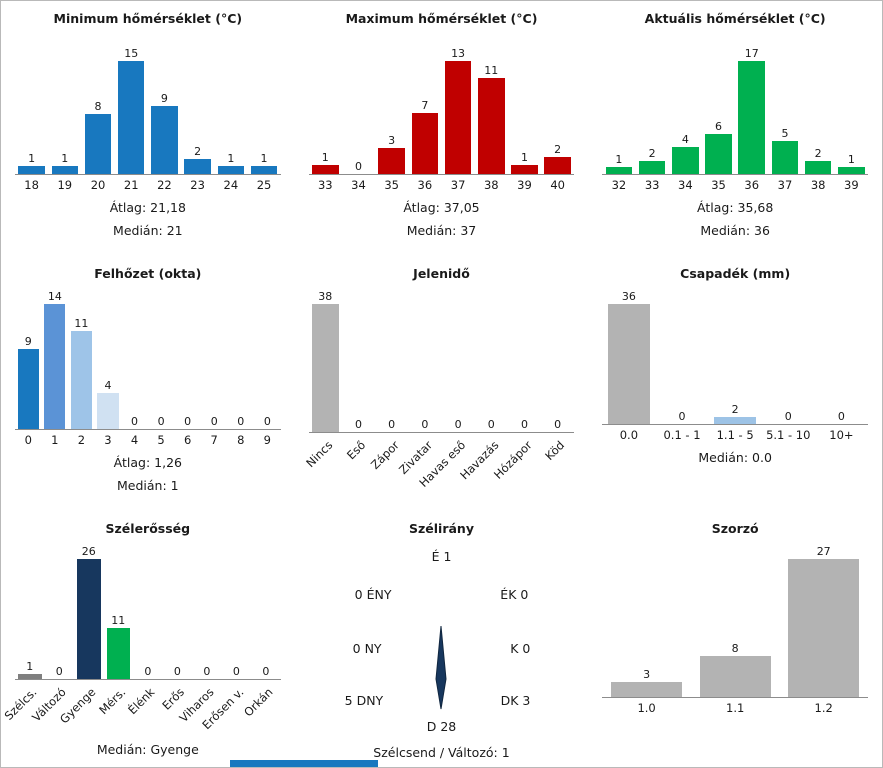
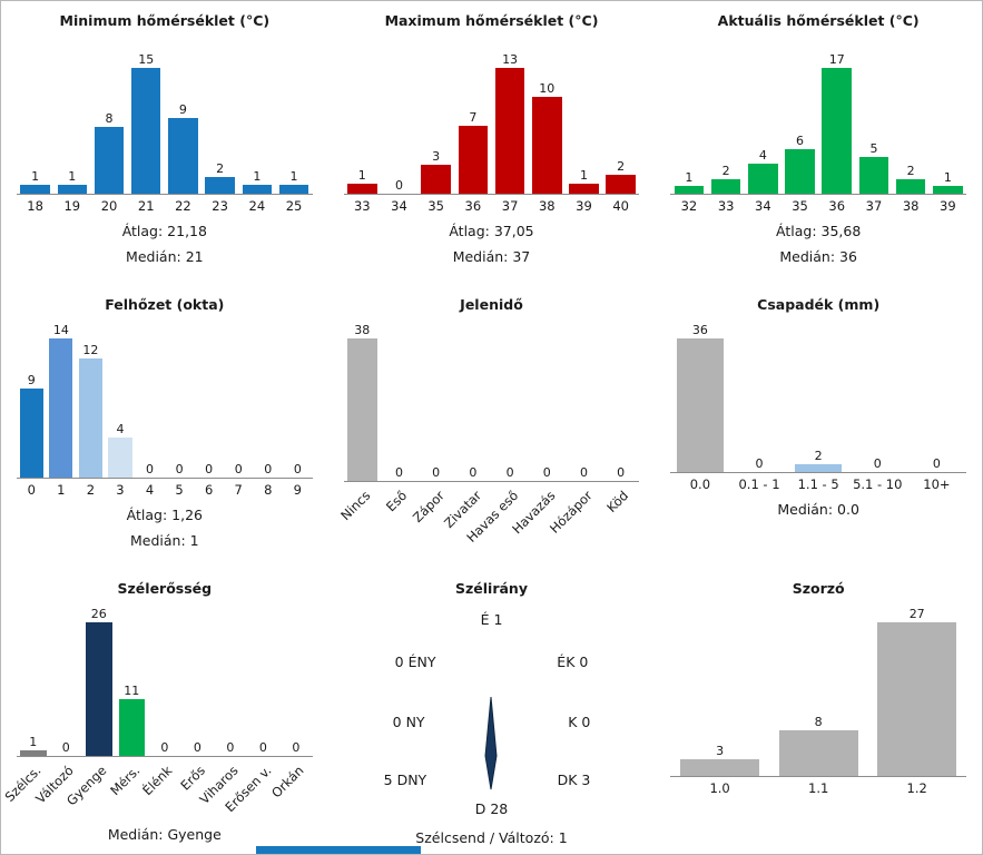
Maximum hőmérséklet (°C)/38: 11 -> 10
Felhőzet (okta)/2: 11 -> 12
